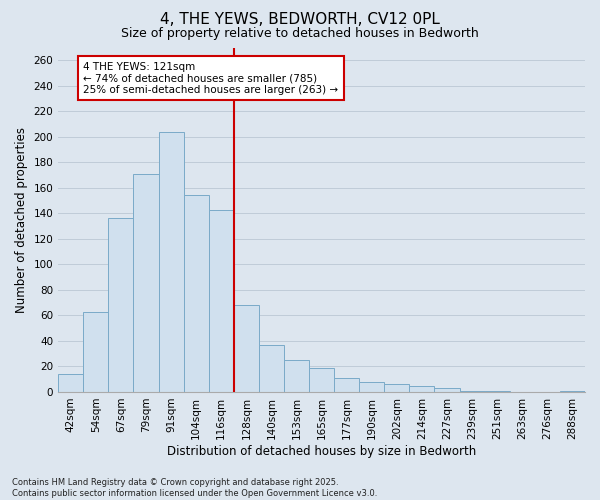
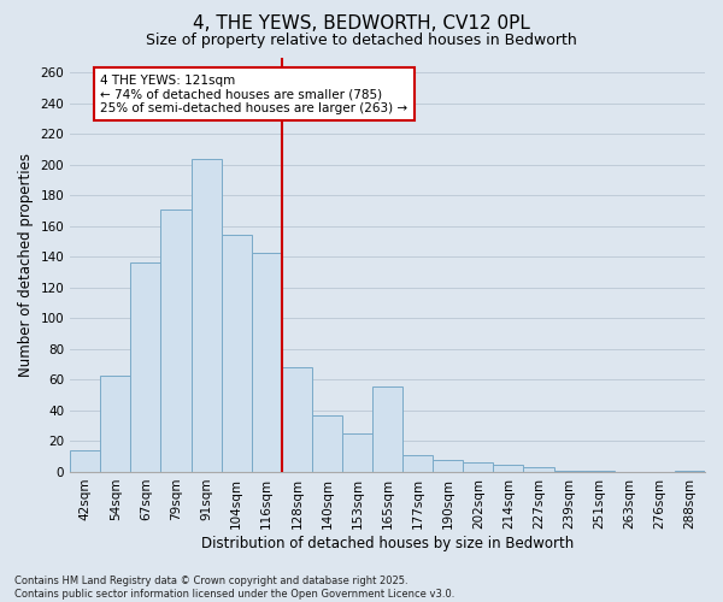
165sqm: 19 -> 56
